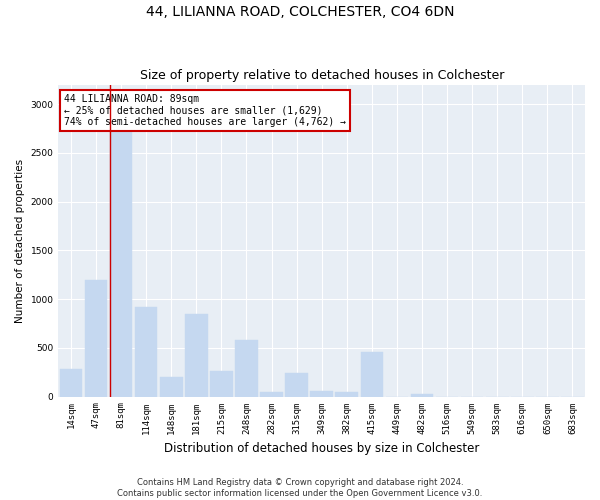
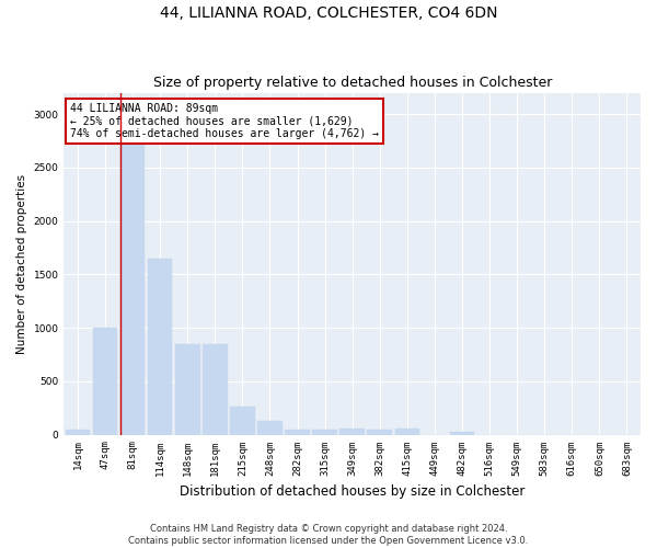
14sqm: 280 -> 50
47sqm: 1200 -> 1000
114sqm: 920 -> 1650
148sqm: 200 -> 850
248sqm: 580 -> 130
315sqm: 240 -> 50
415sqm: 460 -> 60
